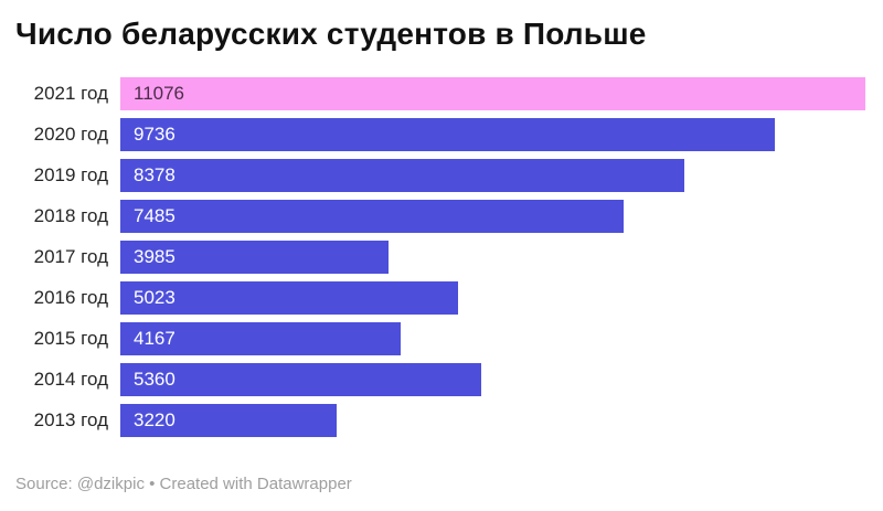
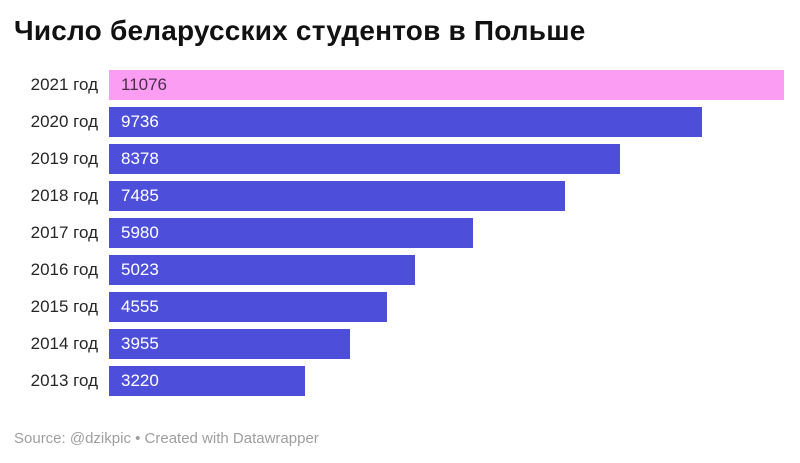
2017 год: 3985 -> 5980
2015 год: 4167 -> 4555
2014 год: 5360 -> 3955
